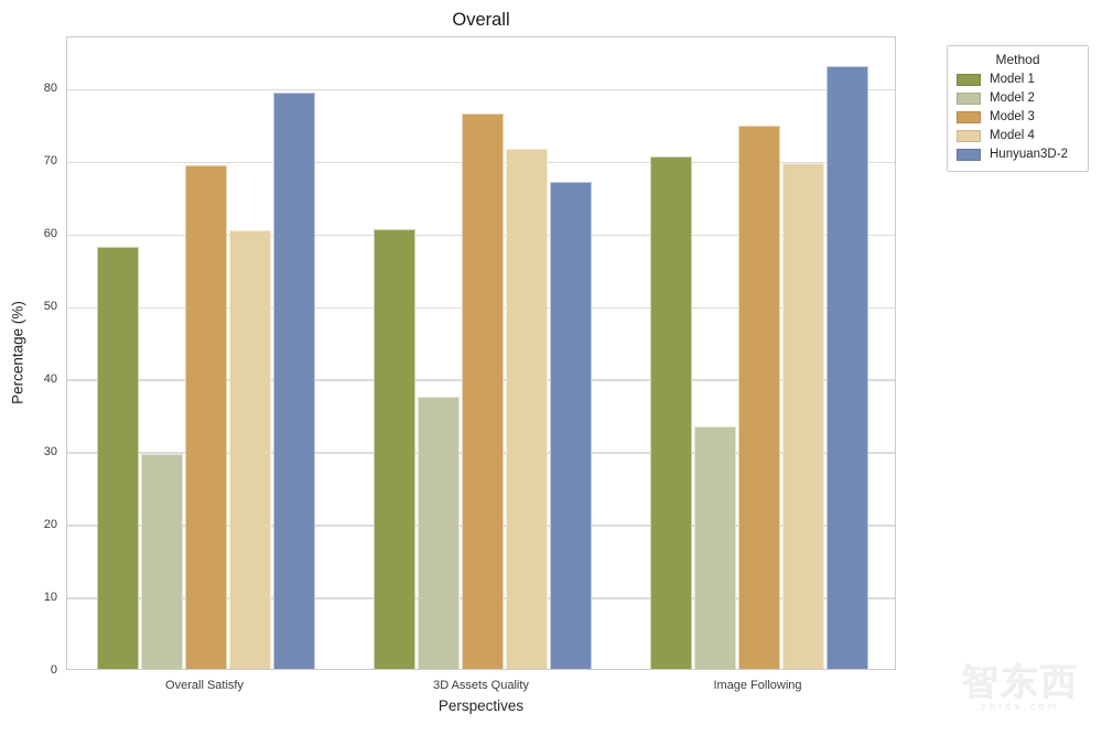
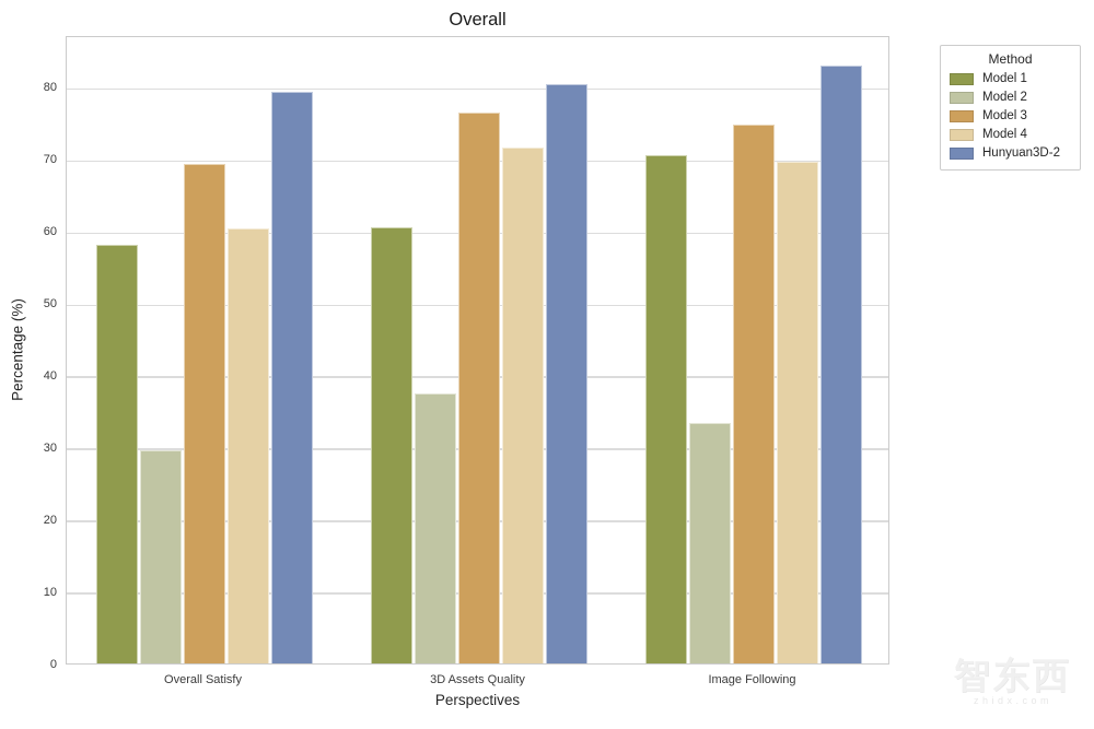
Hunyuan3D-2/3D Assets Quality: 67 -> 80
